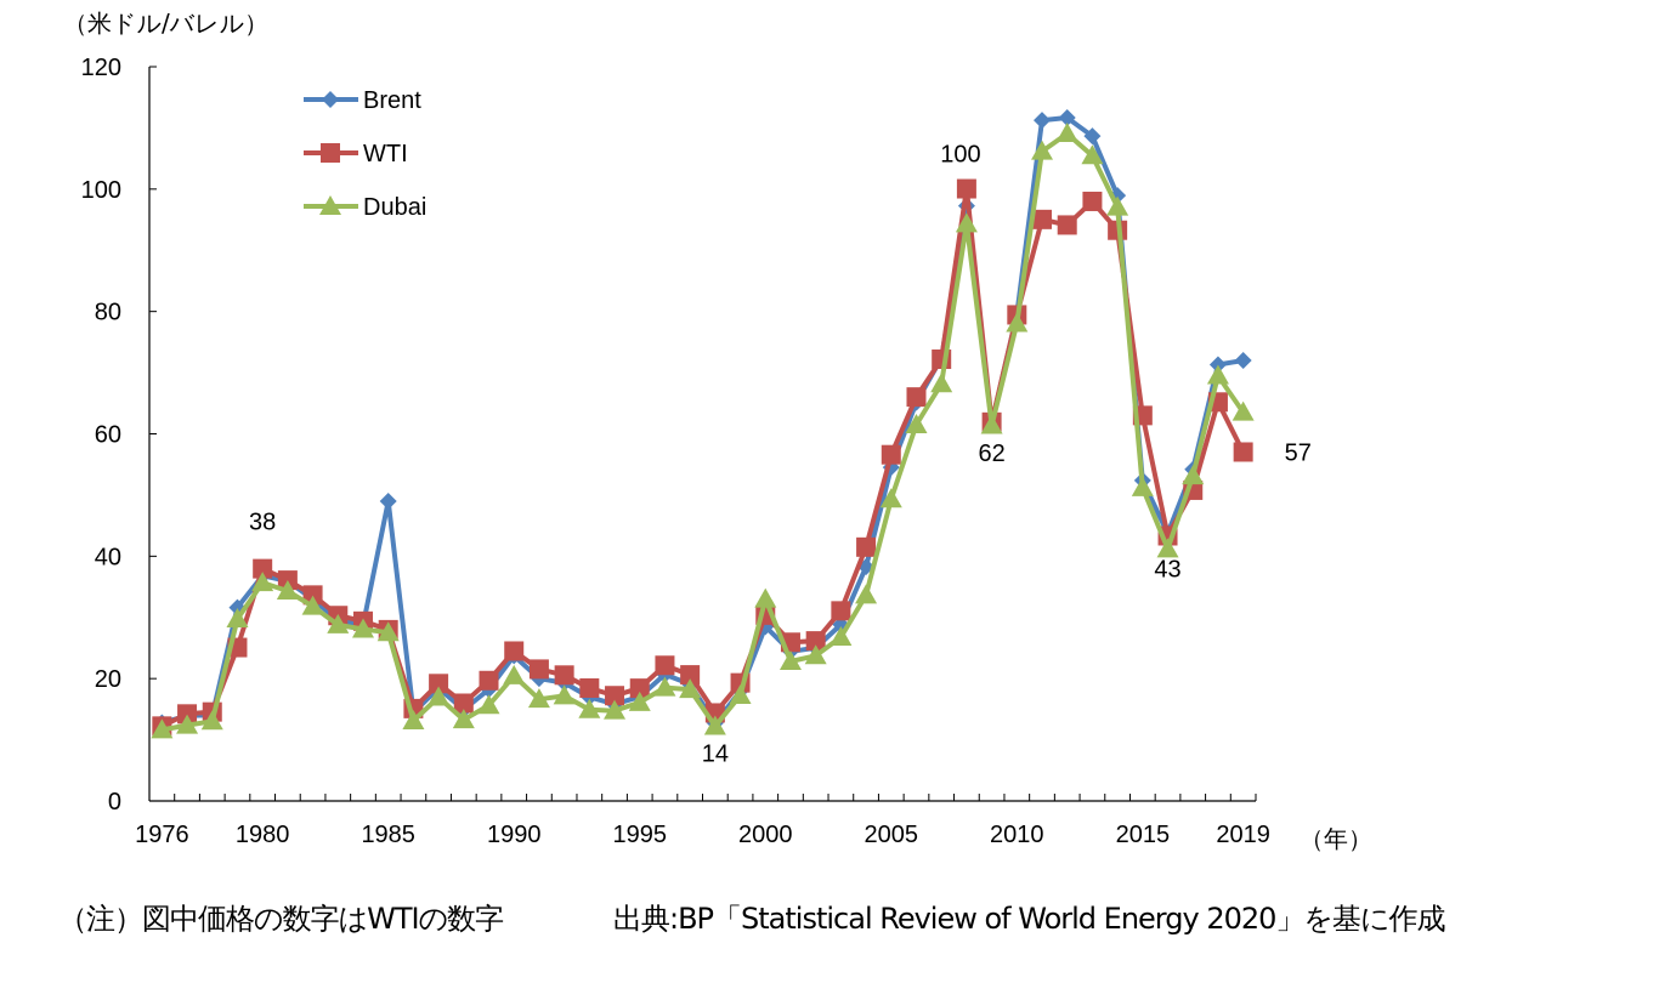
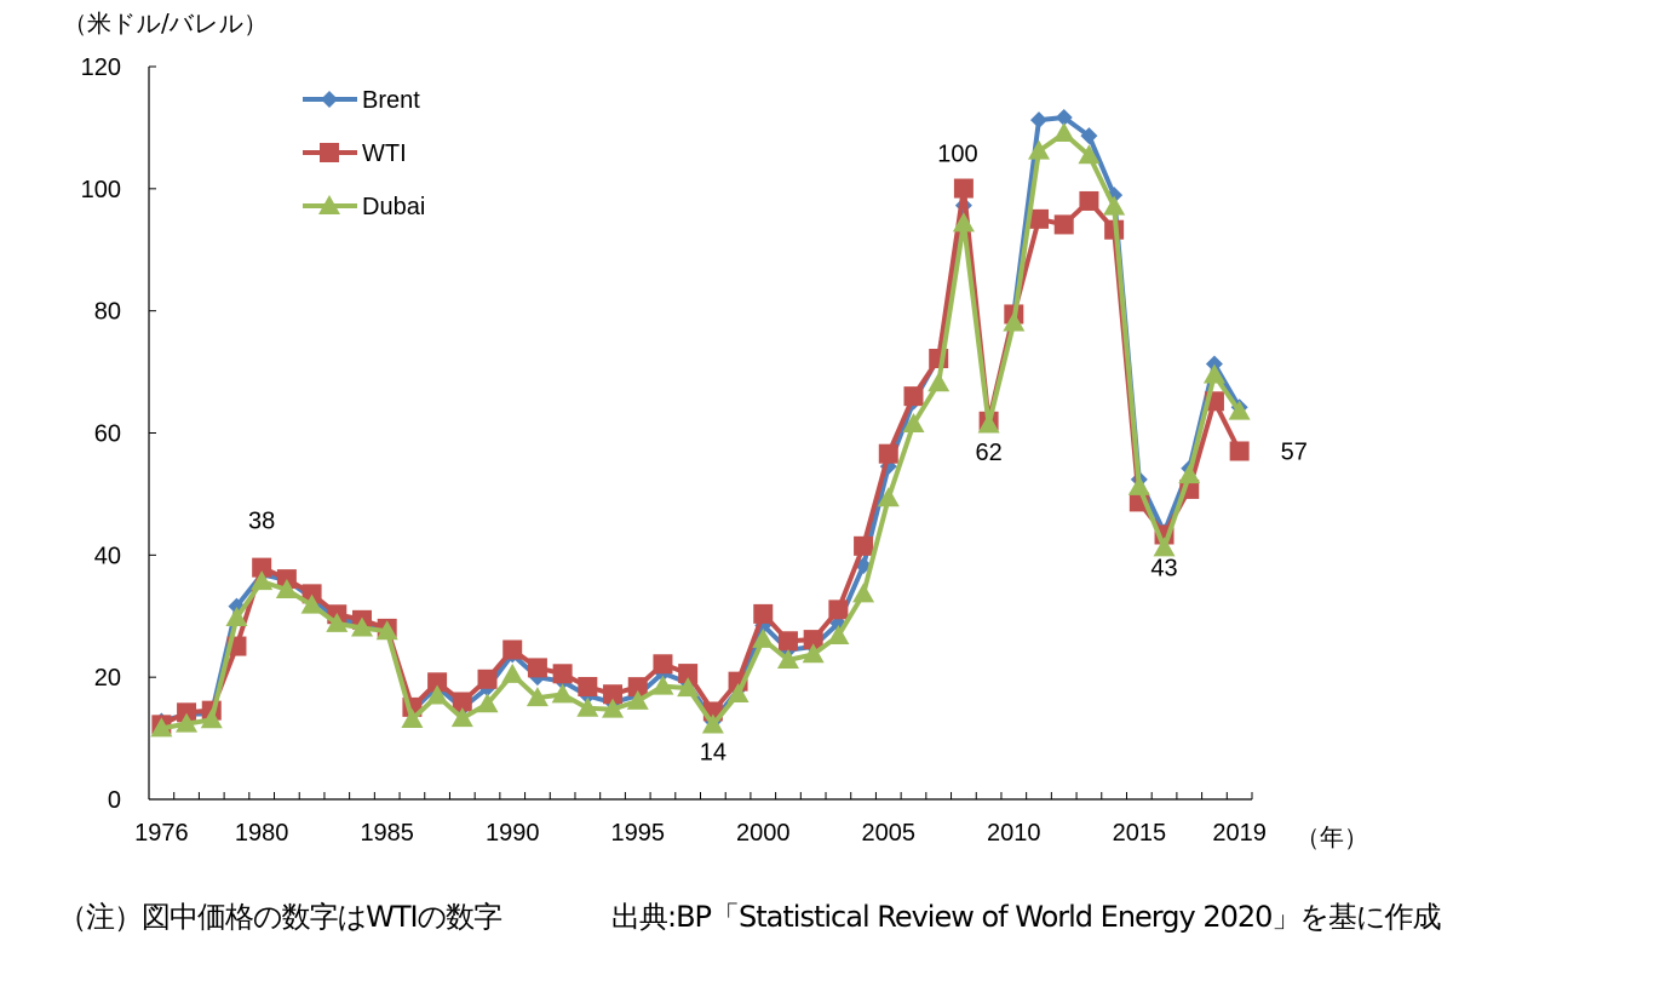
Brent/1985: 49 -> 28
Dubai/2000: 33 -> 26
WTI/2015: 63 -> 49
Brent/2019: 72 -> 64
